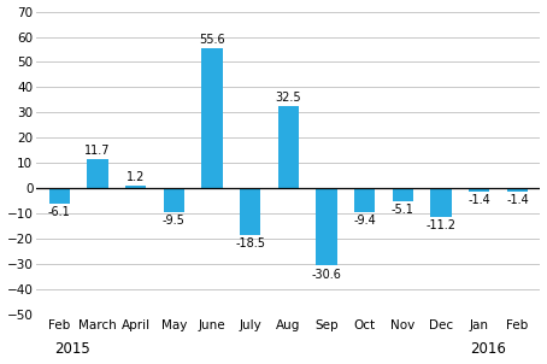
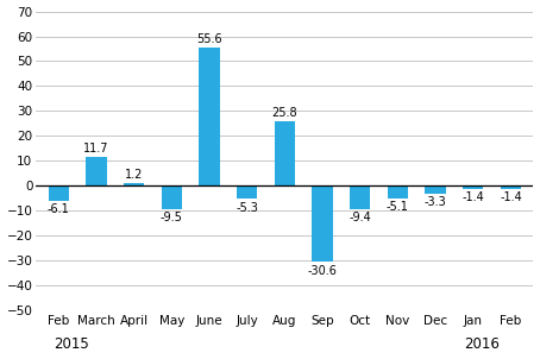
July: -18.5 -> -5.3
Aug: 32.5 -> 25.8
Dec: -11.2 -> -3.3
